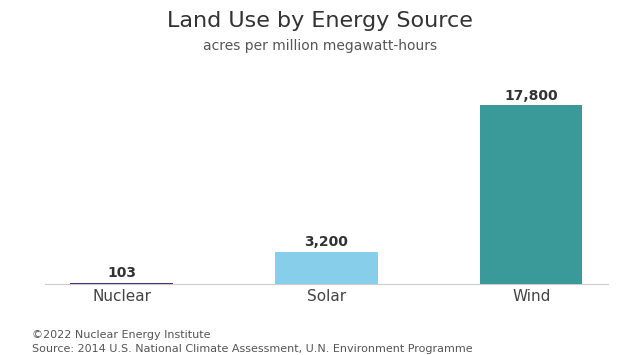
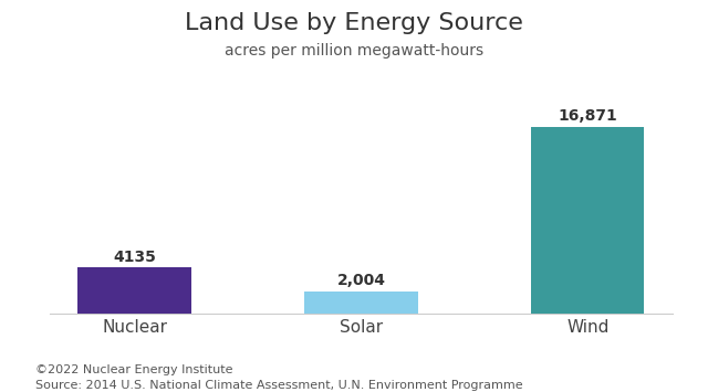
Nuclear: 103 -> 4135
Solar: 3,200 -> 2,004
Wind: 17,800 -> 16,871
